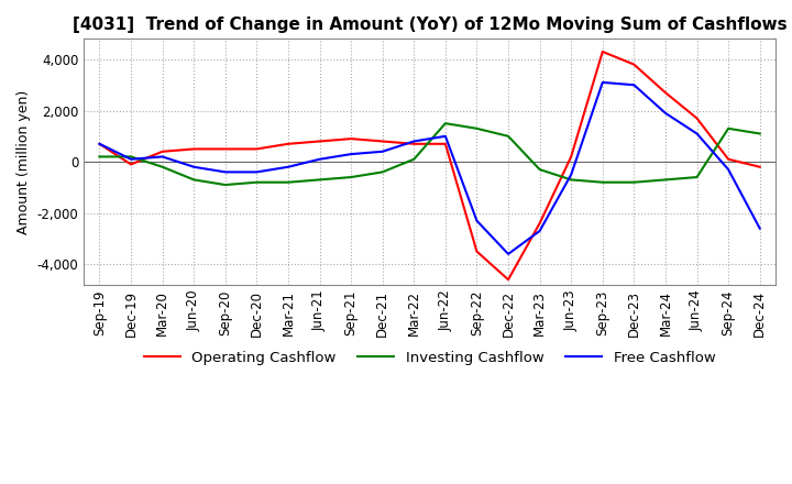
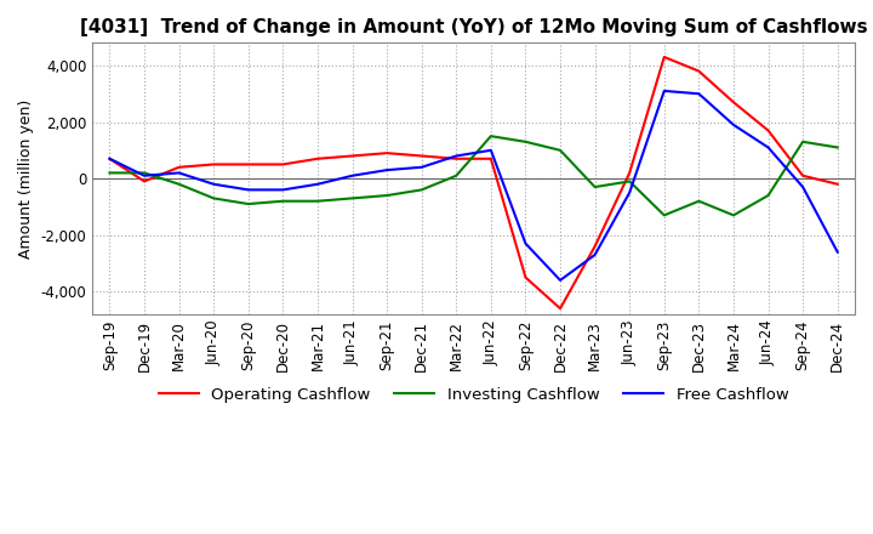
Investing Cashflow/Jun-23: -700 -> -100
Investing Cashflow/Sep-23: -800 -> -1,300
Investing Cashflow/Mar-24: -700 -> -1,300
